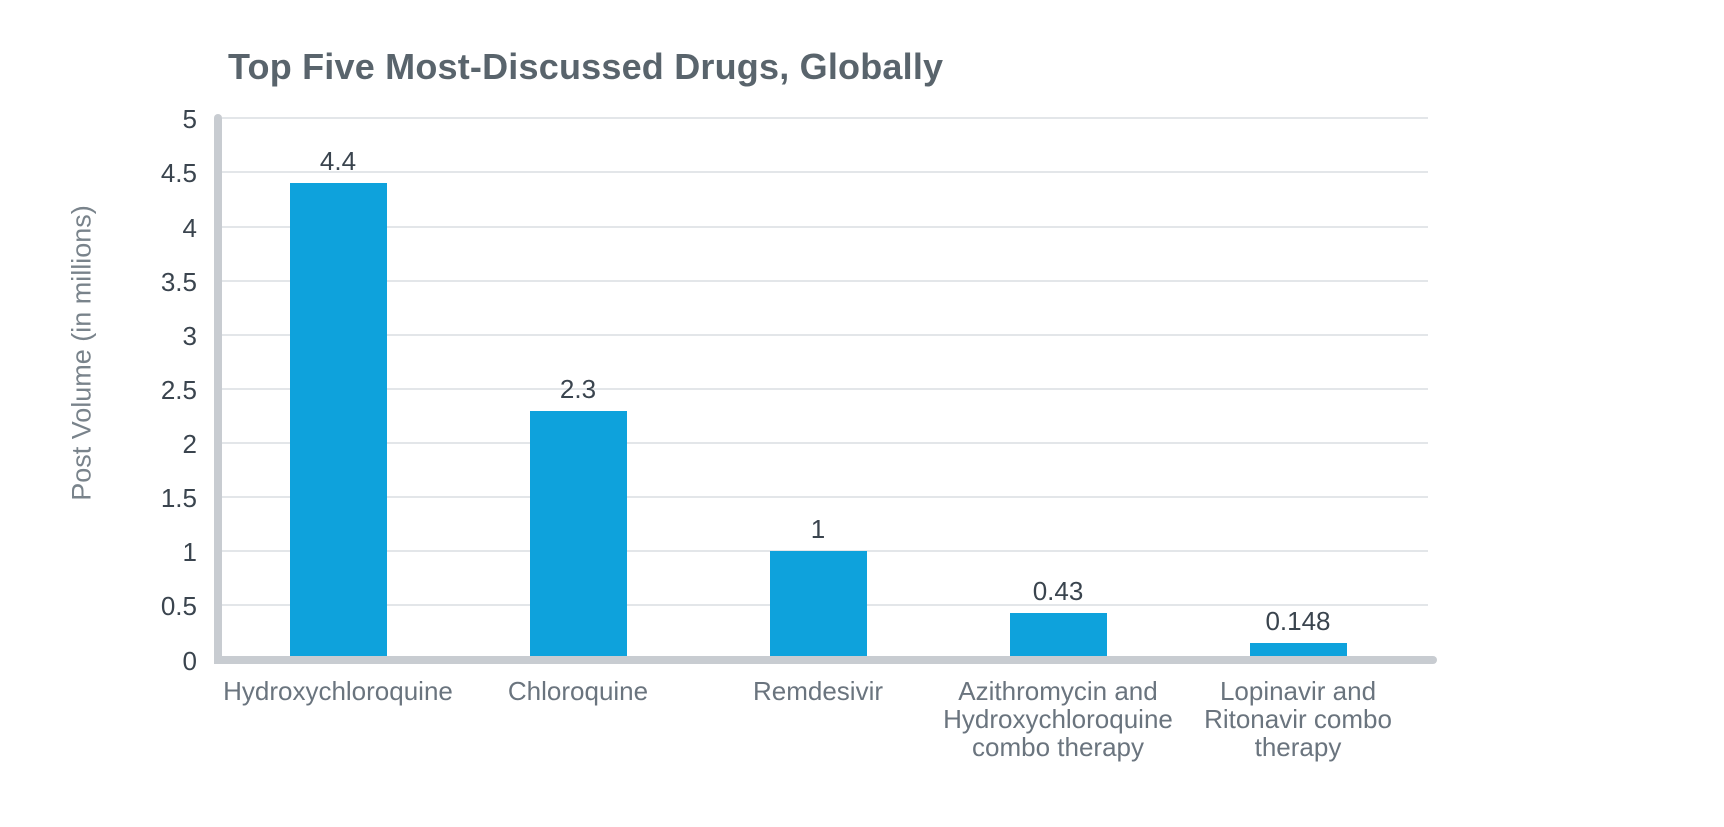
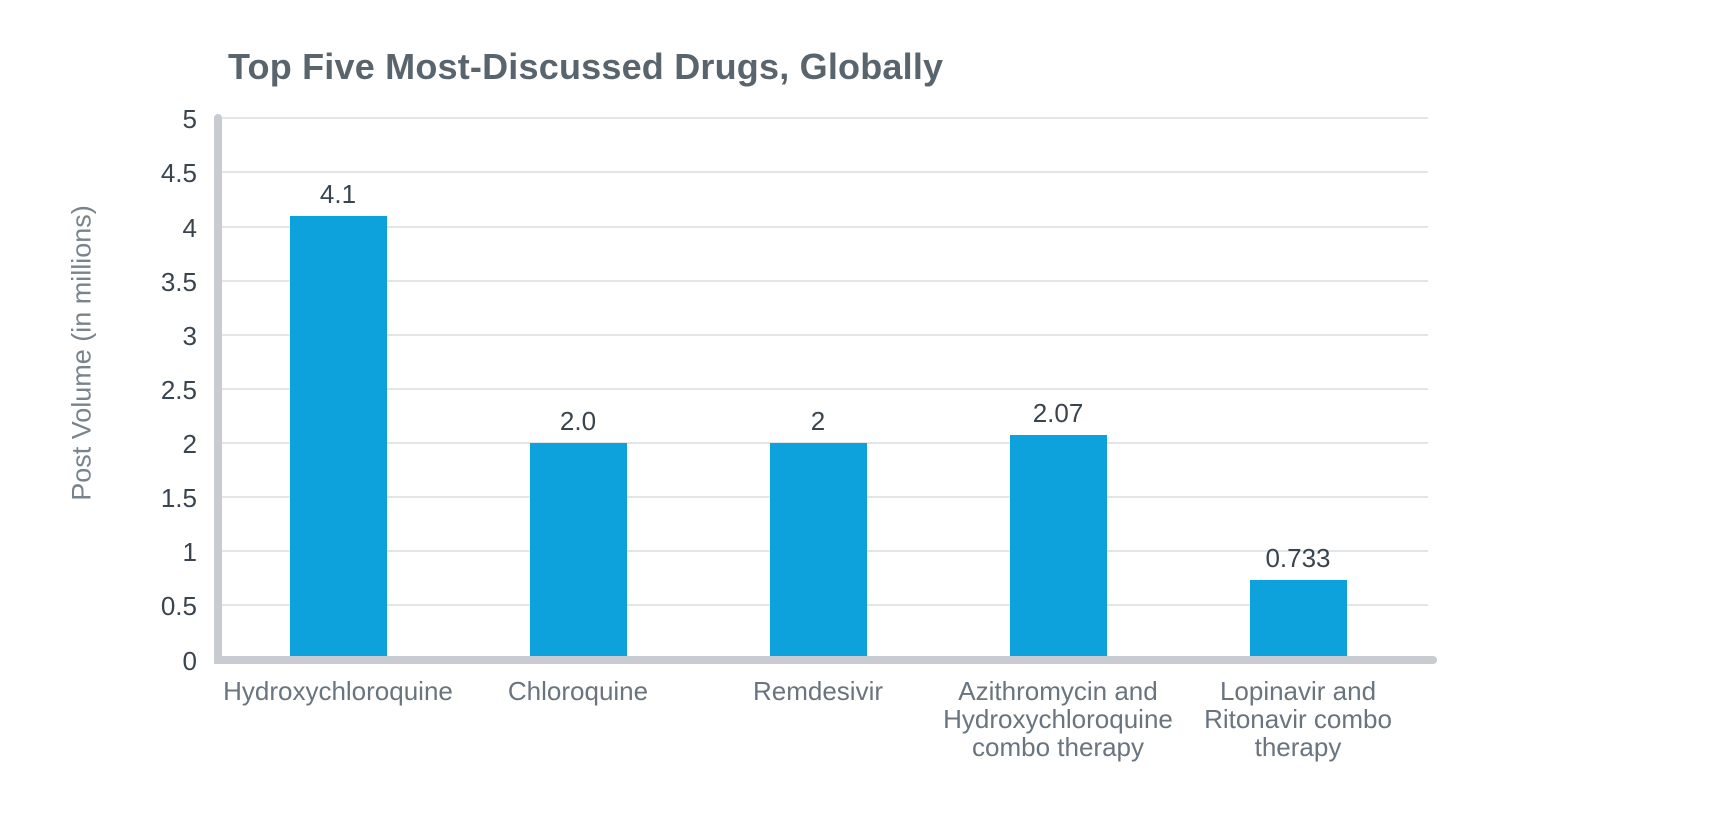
Hydroxychloroquine: 4.4 -> 4.1
Chloroquine: 2.3 -> 2.0
Remdesivir: 1 -> 2
Azithromycin and Hydroxychloroquine combo therapy: 0.43 -> 2.07
Lopinavir and Ritonavir combo therapy: 0.148 -> 0.733
